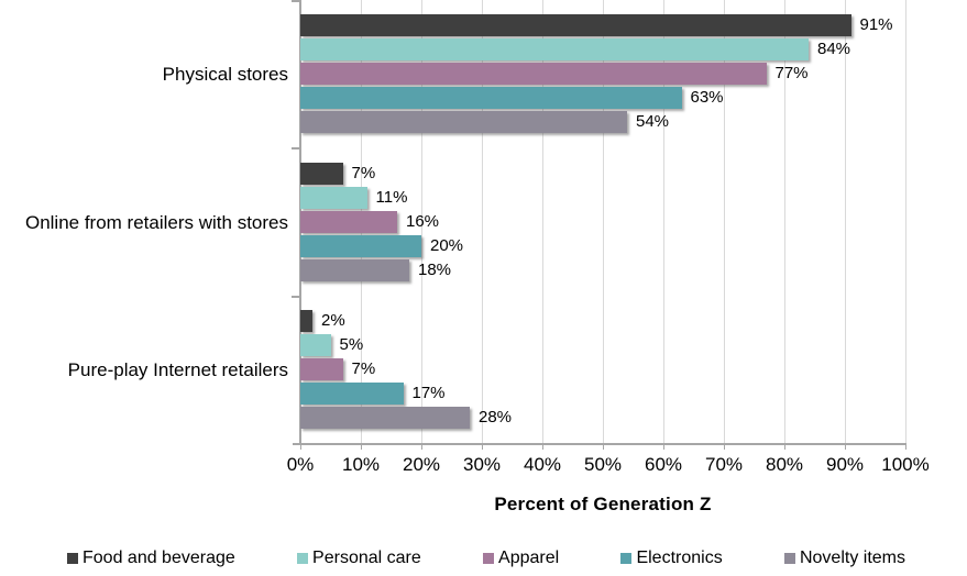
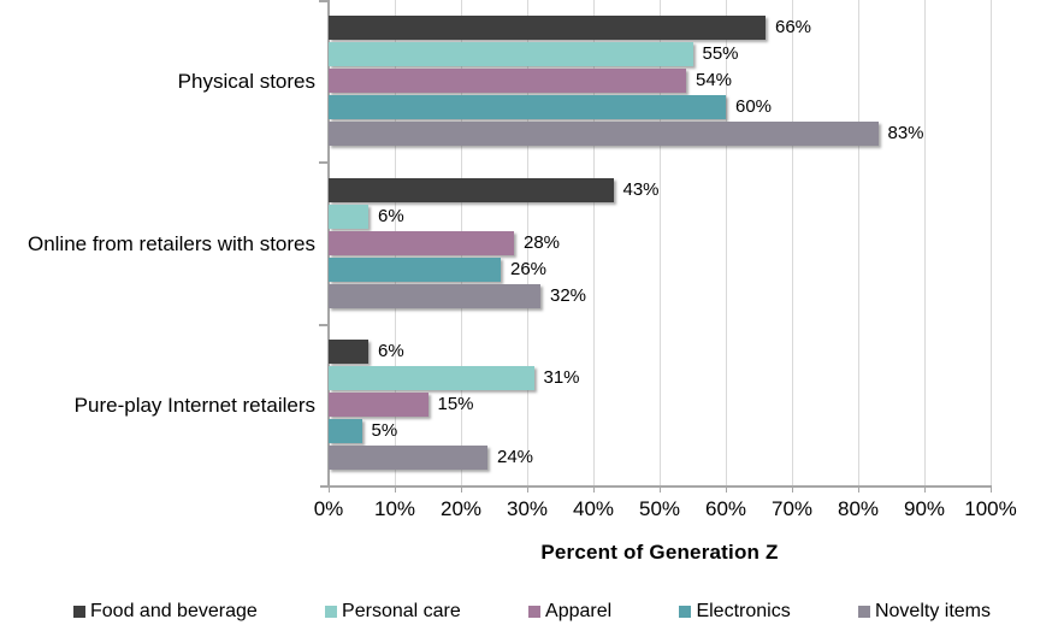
Food and beverage/Physical stores: 91% -> 66%
Personal care/Physical stores: 84% -> 55%
Apparel/Physical stores: 77% -> 54%
Electronics/Physical stores: 63% -> 60%
Novelty items/Physical stores: 54% -> 83%
Food and beverage/Online from retailers with stores: 7% -> 43%
Personal care/Online from retailers with stores: 11% -> 6%
Apparel/Online from retailers with stores: 16% -> 28%
Electronics/Online from retailers with stores: 20% -> 26%
Novelty items/Online from retailers with stores: 18% -> 32%
Food and beverage/Pure-play Internet retailers: 2% -> 6%
Personal care/Pure-play Internet retailers: 5% -> 31%
Apparel/Pure-play Internet retailers: 7% -> 15%
Electronics/Pure-play Internet retailers: 17% -> 5%
Novelty items/Pure-play Internet retailers: 28% -> 24%
